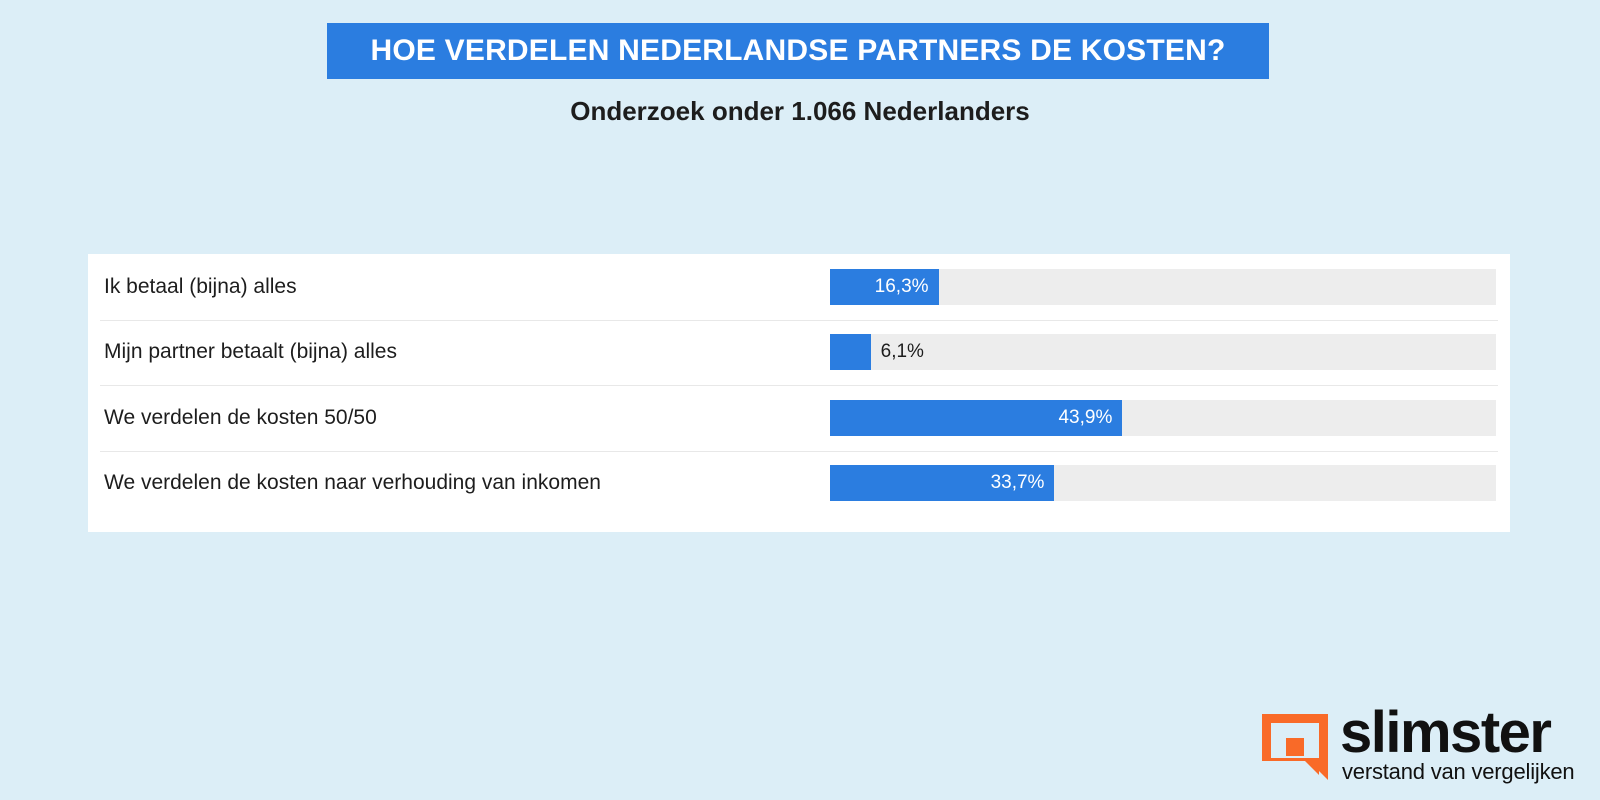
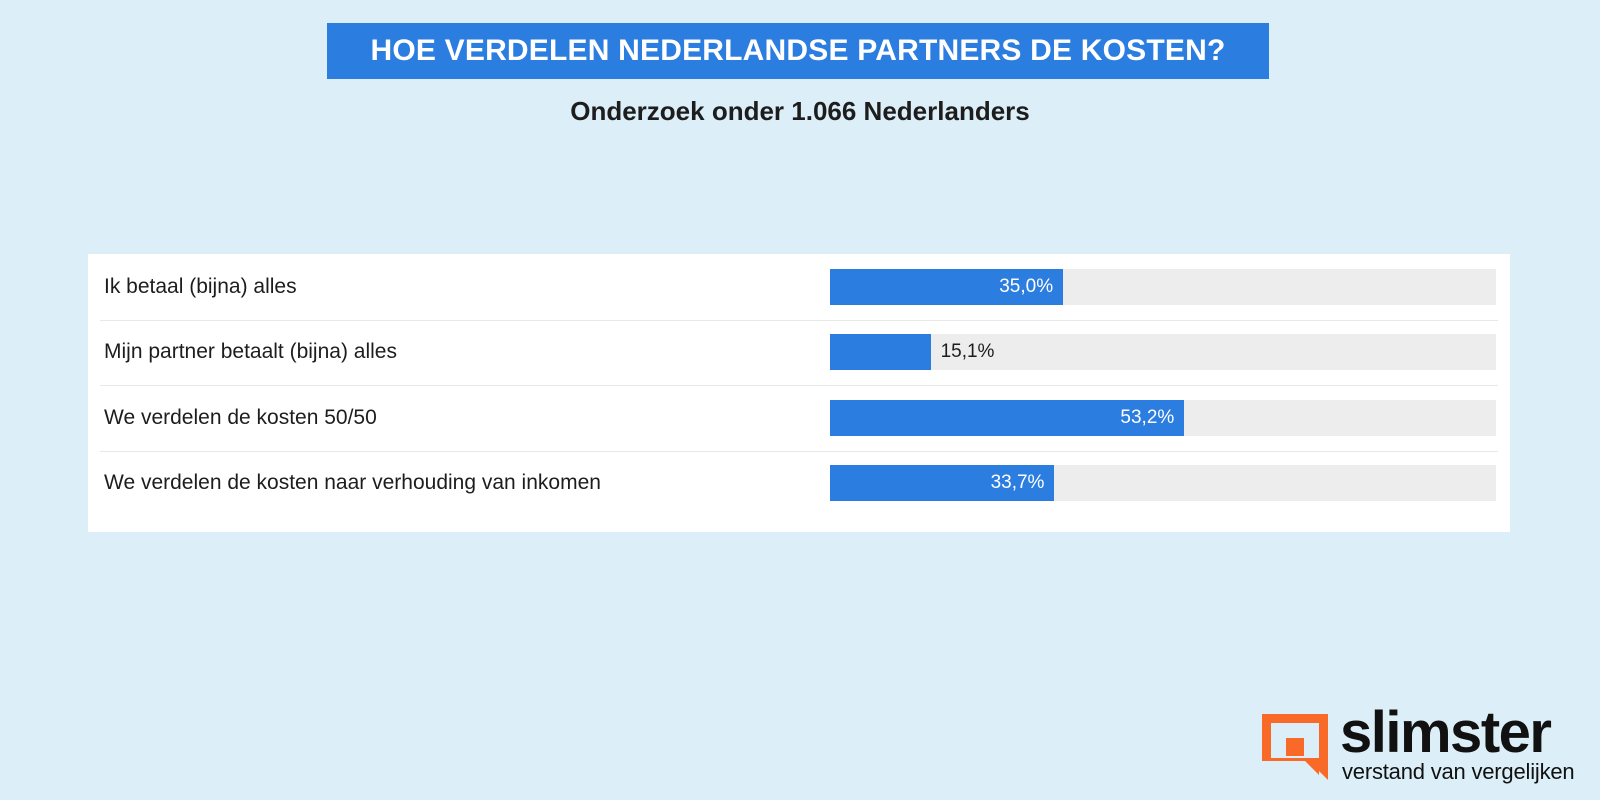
Ik betaal (bijna) alles: 16,3% -> 35,0%
Mijn partner betaalt (bijna) alles: 6,1% -> 15,1%
We verdelen de kosten 50/50: 43,9% -> 53,2%
